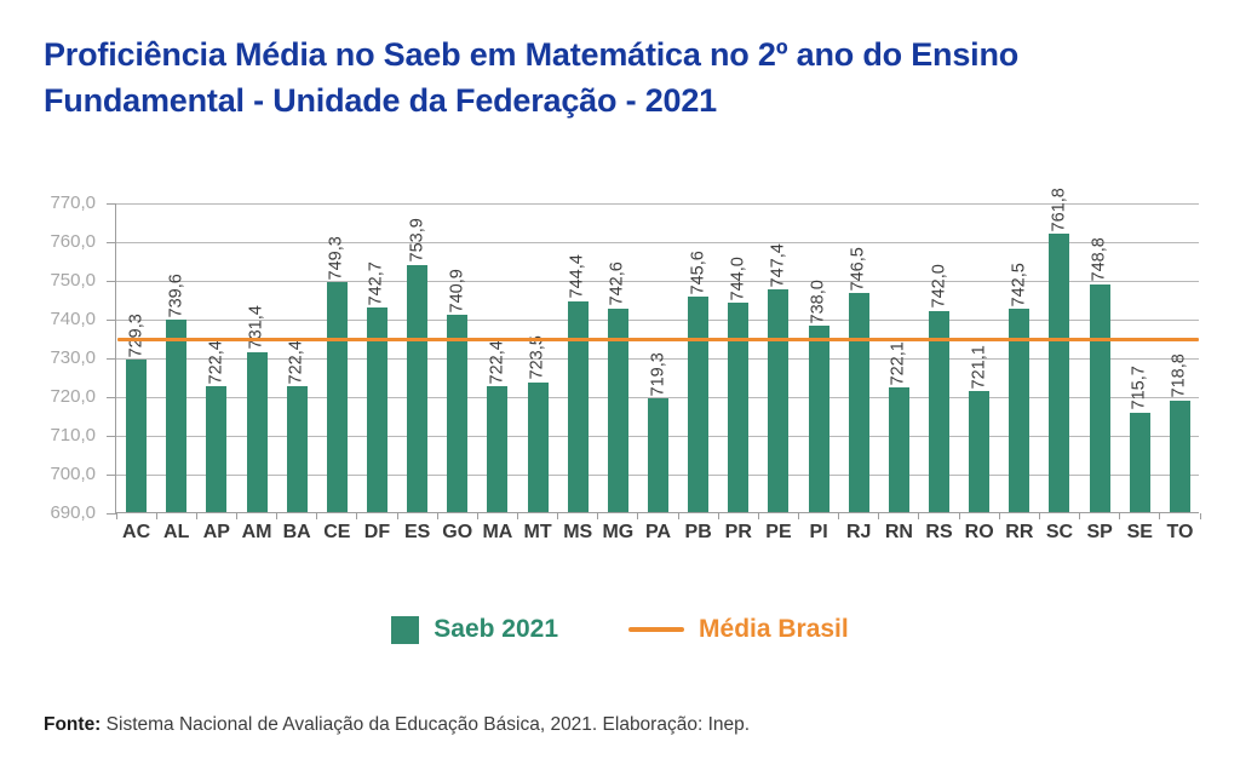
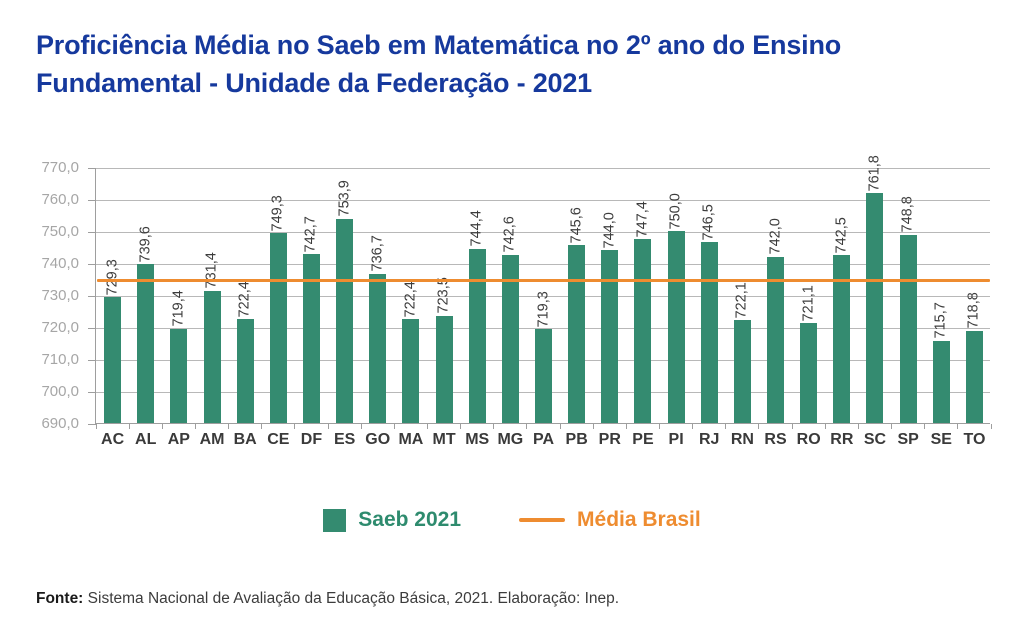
AP: 722,4 -> 719,4
GO: 740,9 -> 736,7
PI: 738,0 -> 750,0
